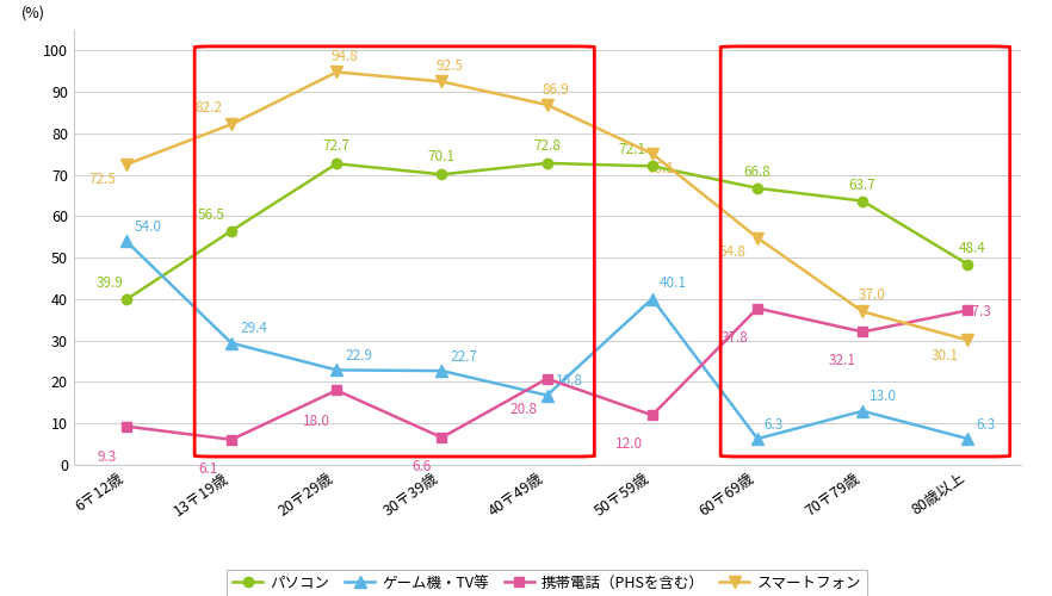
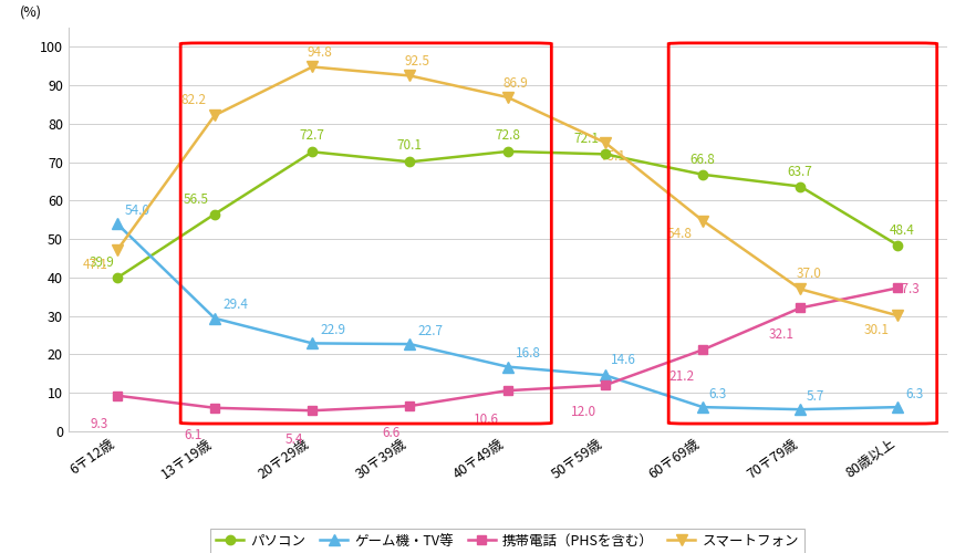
スマートフォン/6〒12歳: 72.5 -> 47.1
携帯電話（PHSを含む）/20〒29歳: 18.0 -> 5.4
携帯電話（PHSを含む）/40〒49歳: 20.8 -> 10.6
ゲーム機・TV等/50〒59歳: 40.1 -> 14.6
携帯電話（PHSを含む）/60〒69歳: 37.8 -> 21.2
ゲーム機・TV等/70〒79歳: 13.0 -> 5.7
